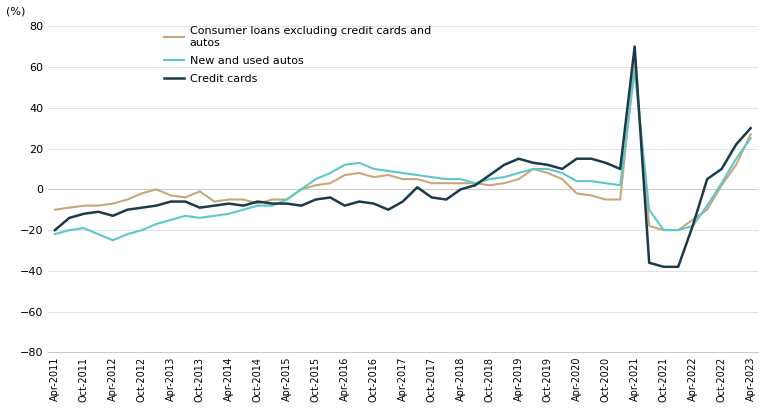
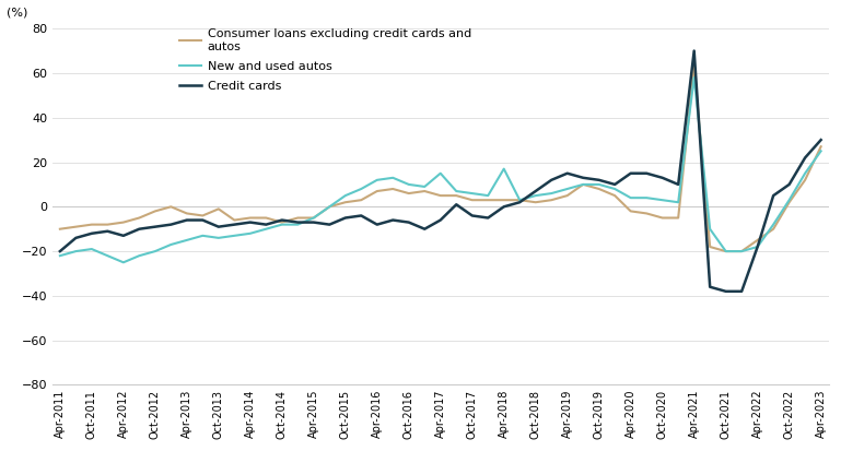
New and used autos/Apr-2017: 8 -> 15
New and used autos/Apr-2018: 5 -> 17
